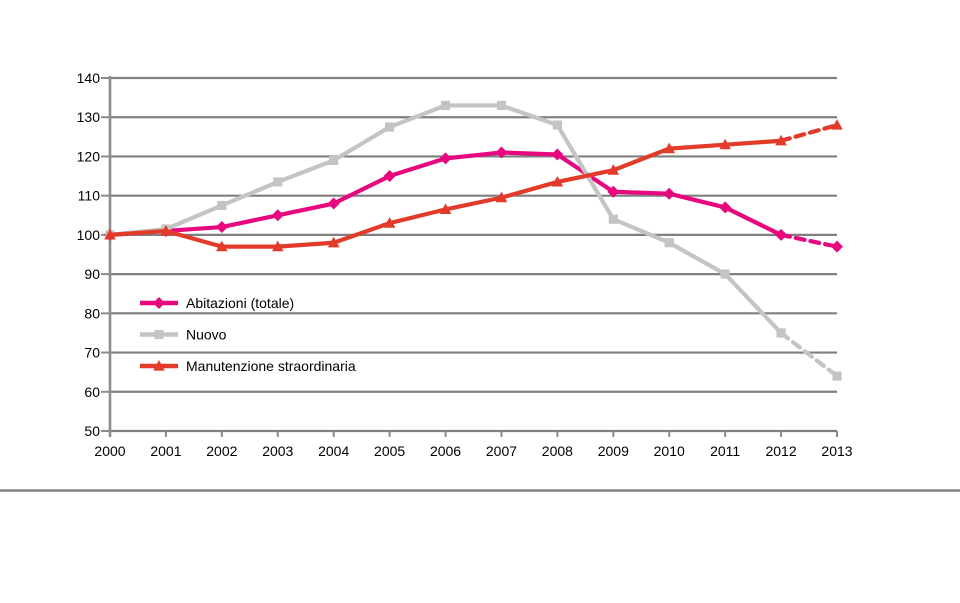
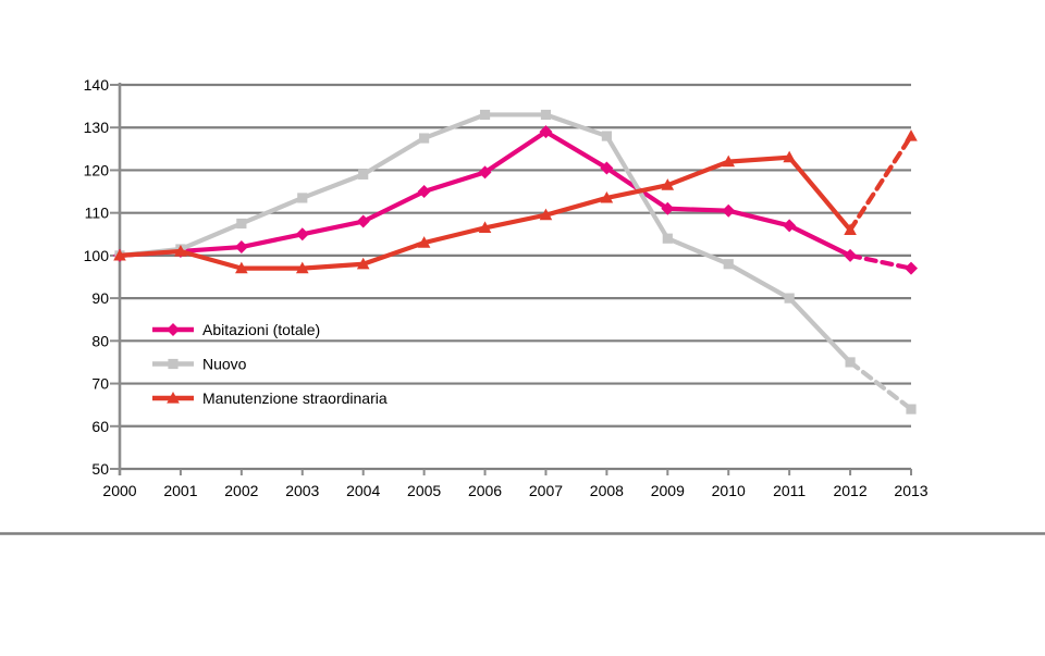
Abitazioni (totale)/2007: 121 -> 129
Manutenzione straordinaria/2012: 124 -> 106
